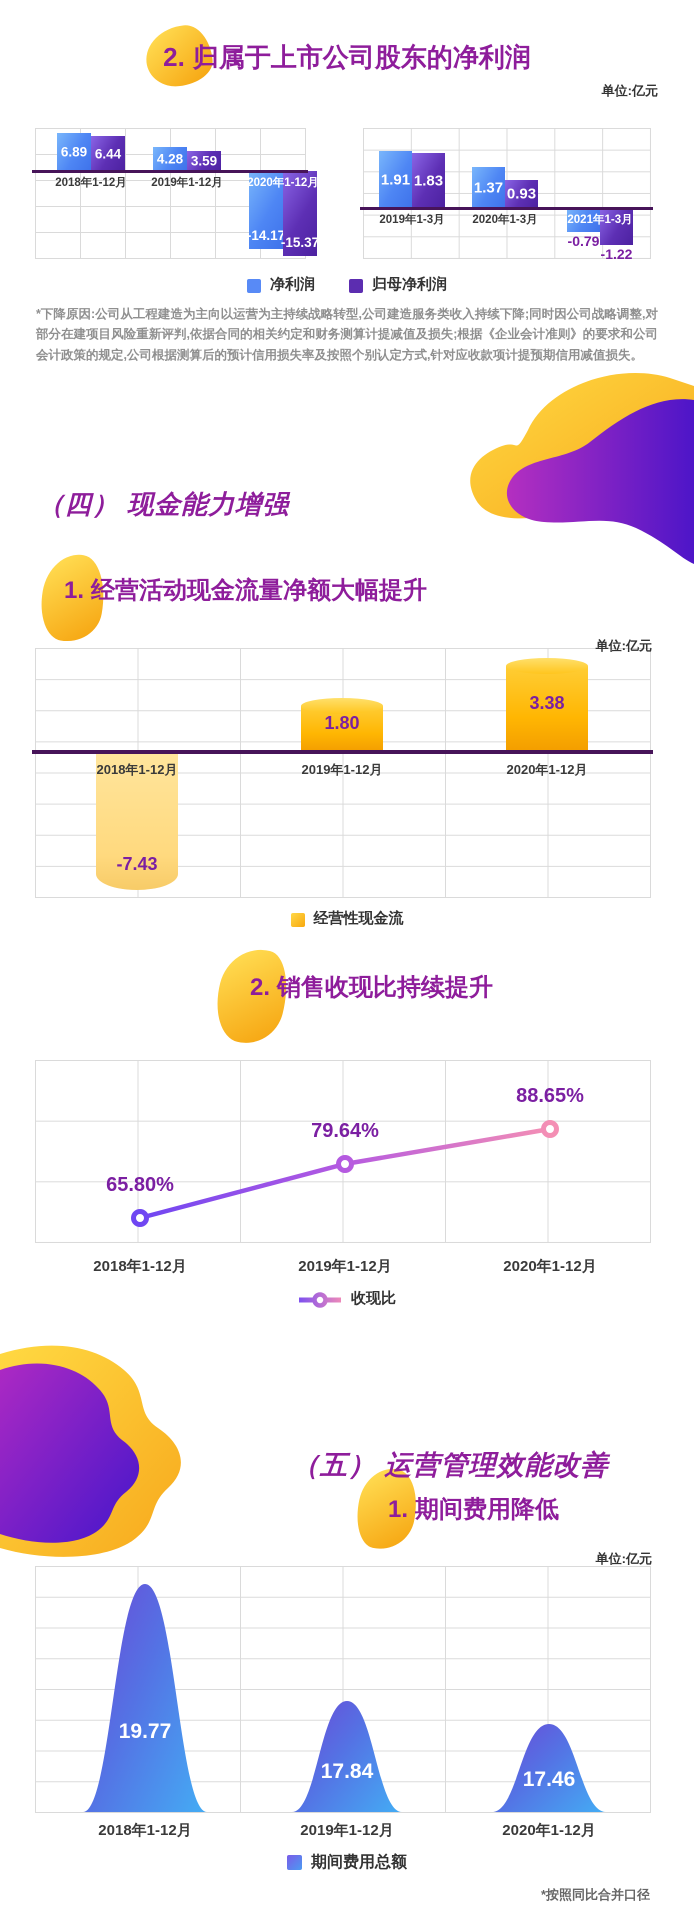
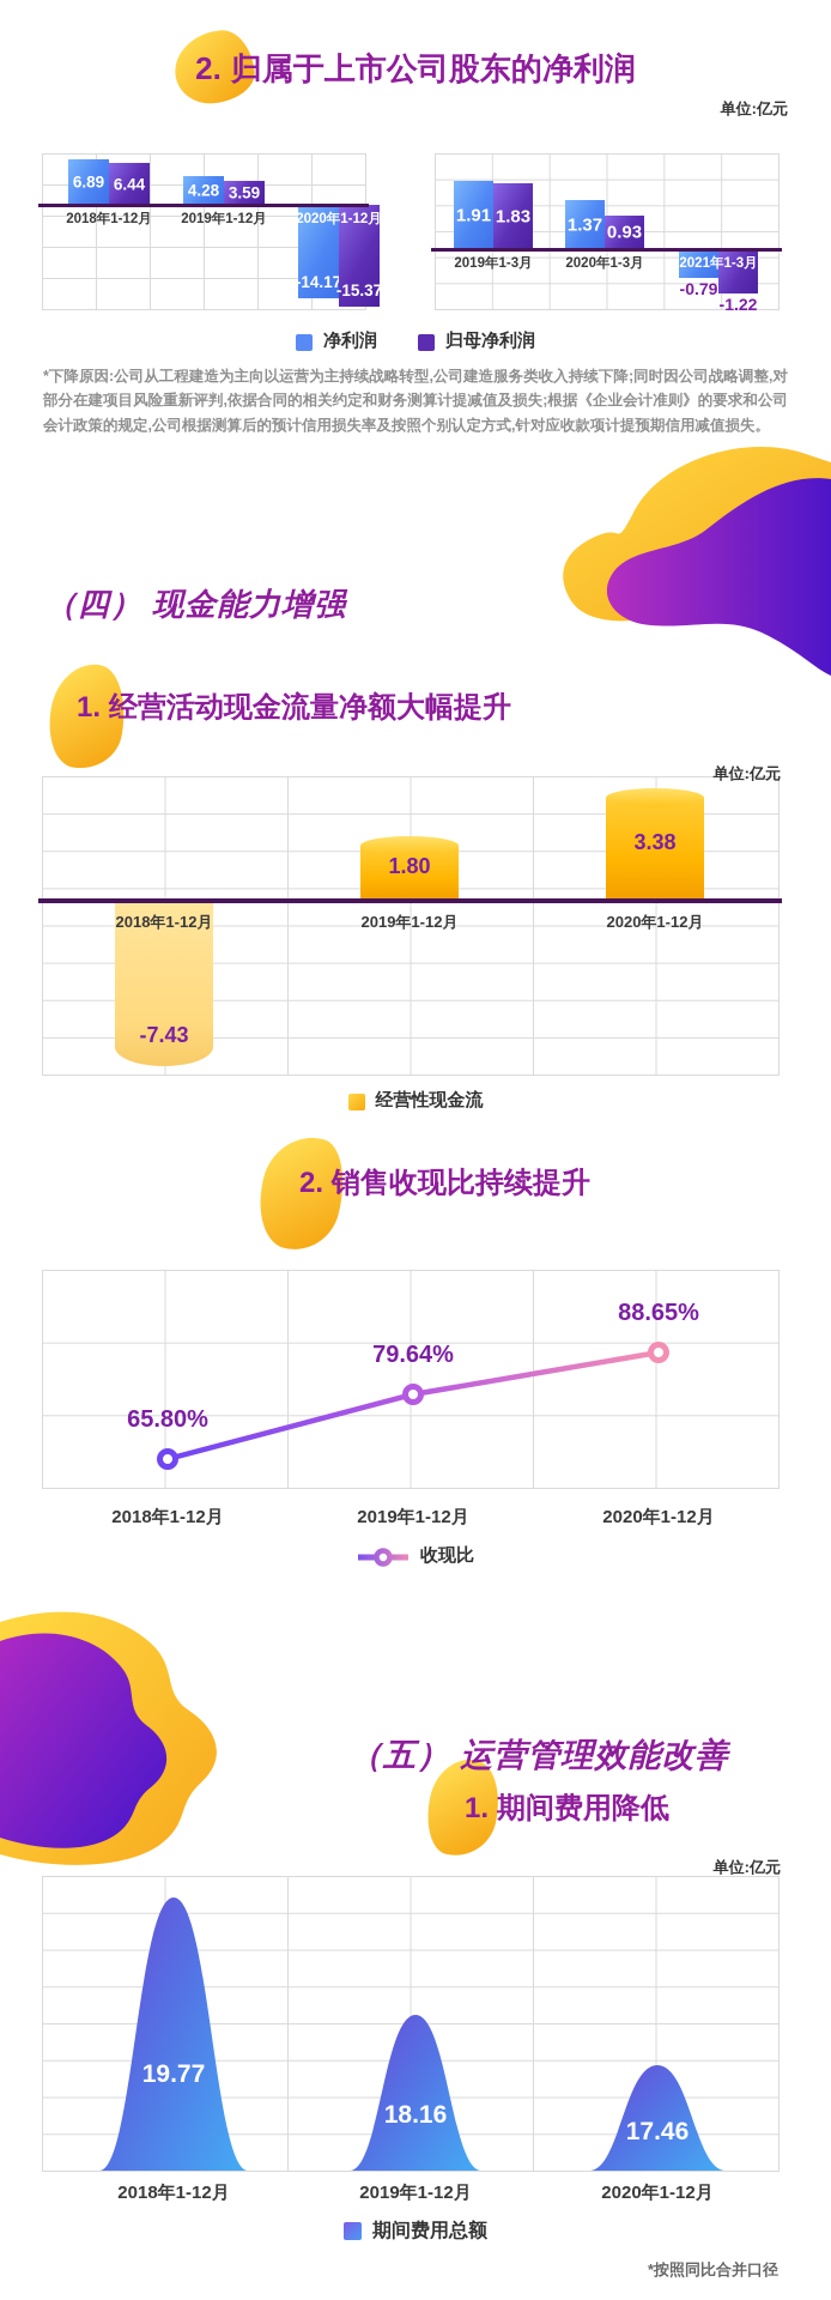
期间费用总额/2019年1-12月: 17.84 -> 18.16
